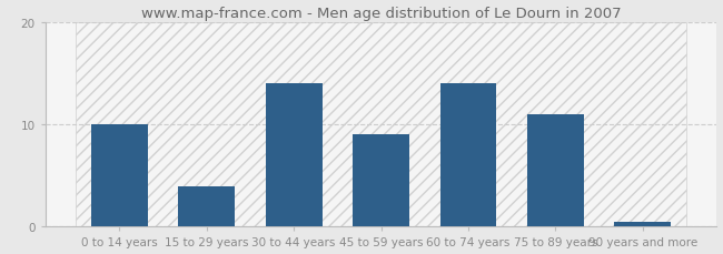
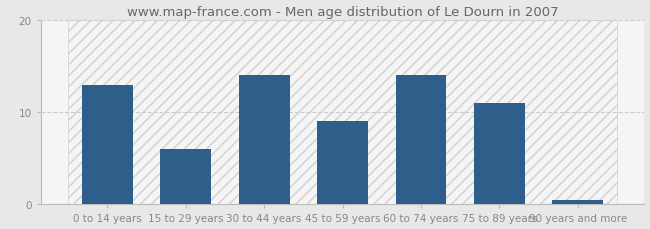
0 to 14 years: 10.0 -> 13.0
15 to 29 years: 4.0 -> 6.0
